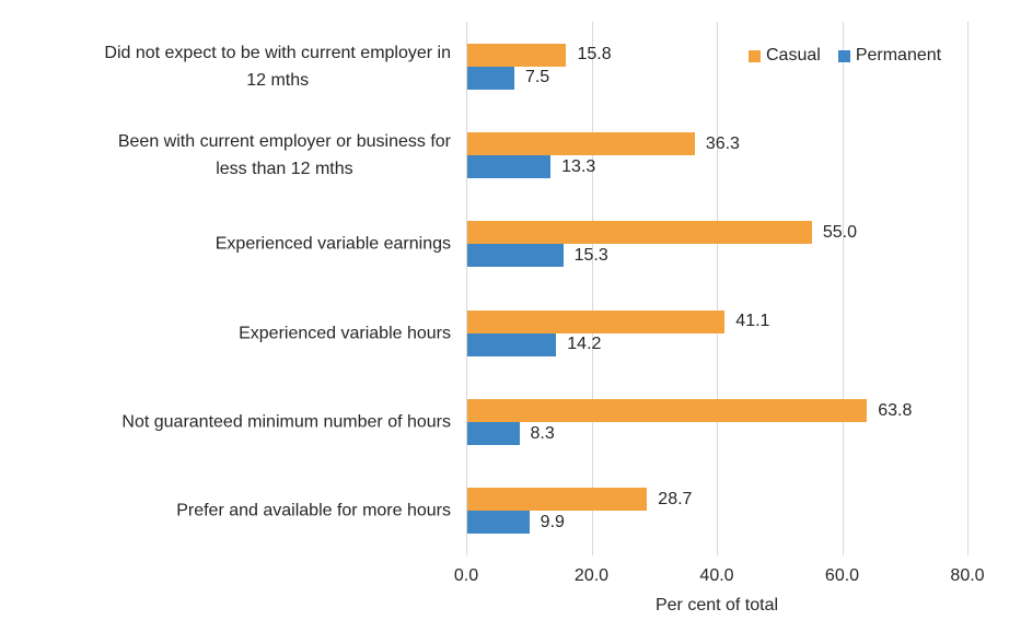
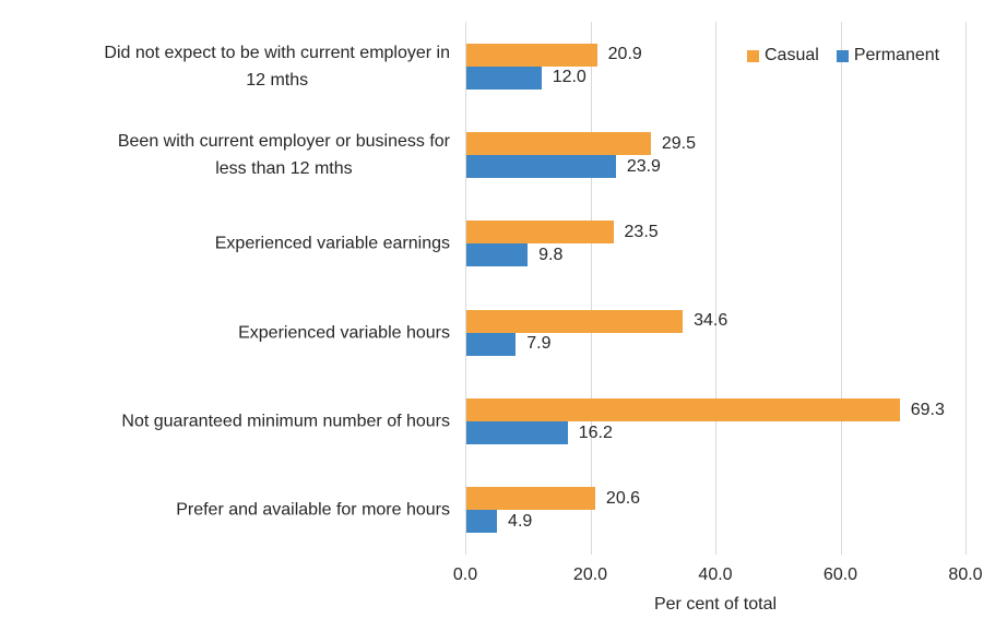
Casual/Did not expect to be with current employer in 12 mths: 15.8 -> 20.9
Permanent/Did not expect to be with current employer in 12 mths: 7.5 -> 12.0
Casual/Been with current employer or business for less than 12 mths: 36.3 -> 29.5
Permanent/Been with current employer or business for less than 12 mths: 13.3 -> 23.9
Casual/Experienced variable earnings: 55.0 -> 23.5
Permanent/Experienced variable earnings: 15.3 -> 9.8
Casual/Experienced variable hours: 41.1 -> 34.6
Permanent/Experienced variable hours: 14.2 -> 7.9
Casual/Not guaranteed minimum number of hours: 63.8 -> 69.3
Permanent/Not guaranteed minimum number of hours: 8.3 -> 16.2
Casual/Prefer and available for more hours: 28.7 -> 20.6
Permanent/Prefer and available for more hours: 9.9 -> 4.9
